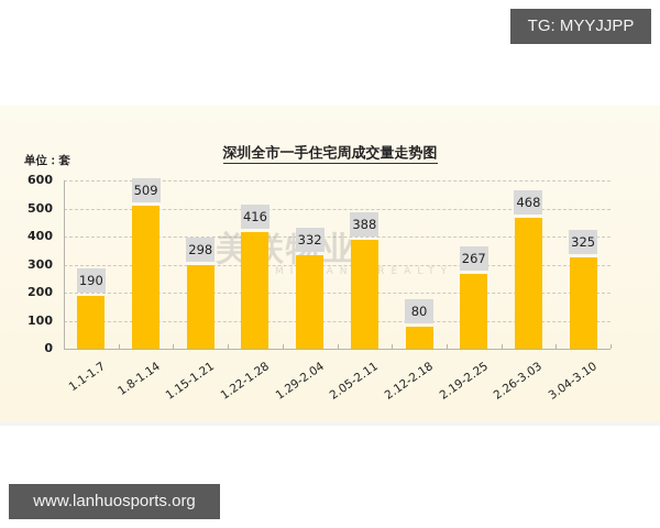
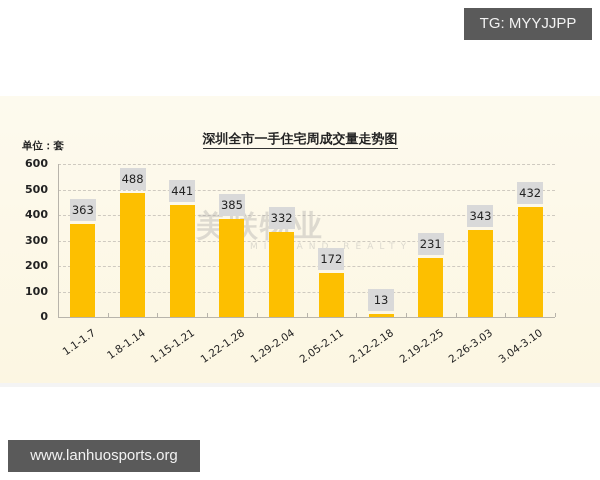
1.1-1.7: 190 -> 363
1.8-1.14: 509 -> 488
1.15-1.21: 298 -> 441
1.22-1.28: 416 -> 385
2.05-2.11: 388 -> 172
2.12-2.18: 80 -> 13
2.19-2.25: 267 -> 231
2.26-3.03: 468 -> 343
3.04-3.10: 325 -> 432
